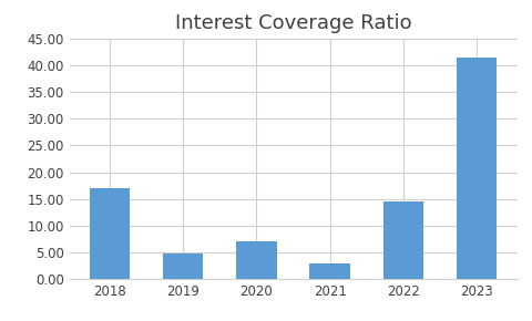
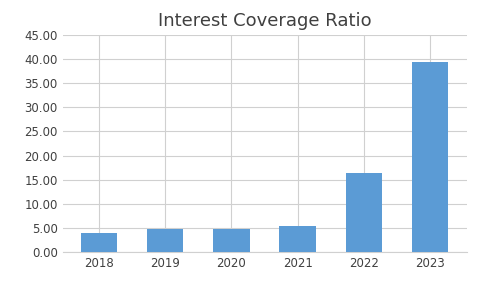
2018: 17.0 -> 3.9
2020: 7.0 -> 4.8
2021: 3.0 -> 5.5
2022: 14.5 -> 16.4
2023: 41.5 -> 39.4
